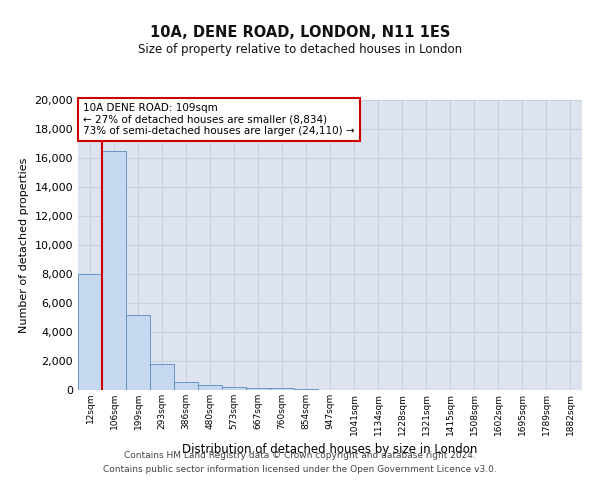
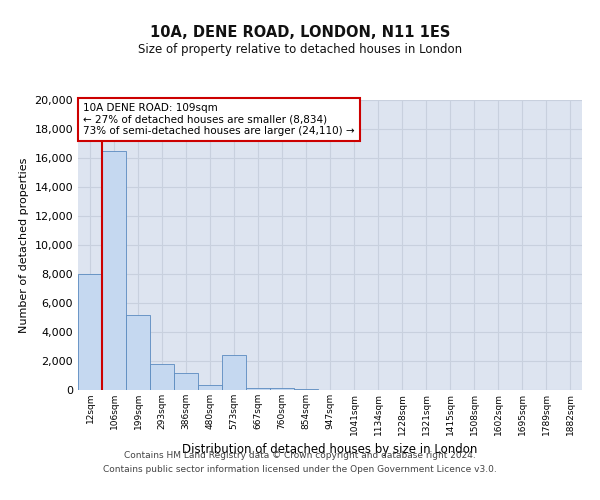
386sqm: 600 -> 1,200
573sqm: 200 -> 2,400
